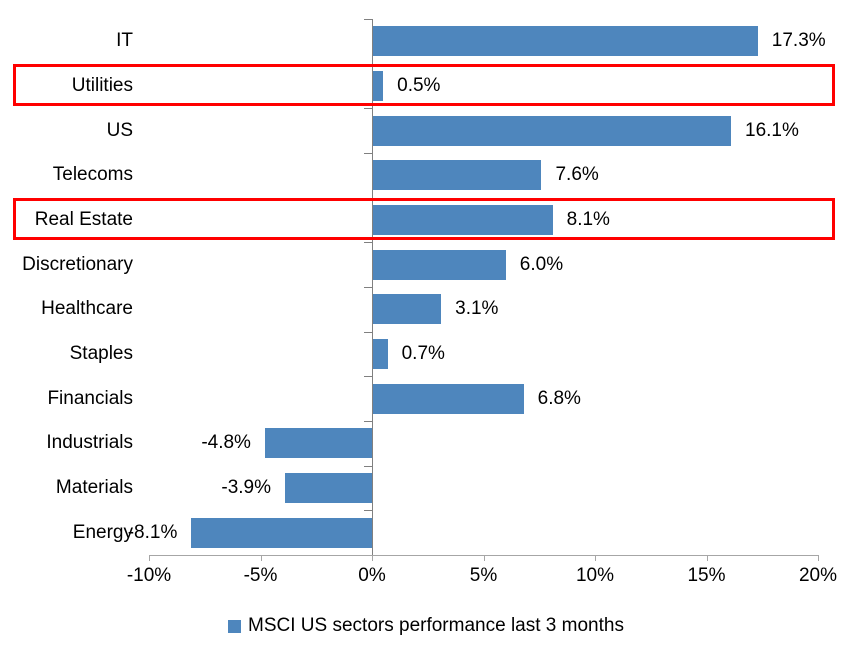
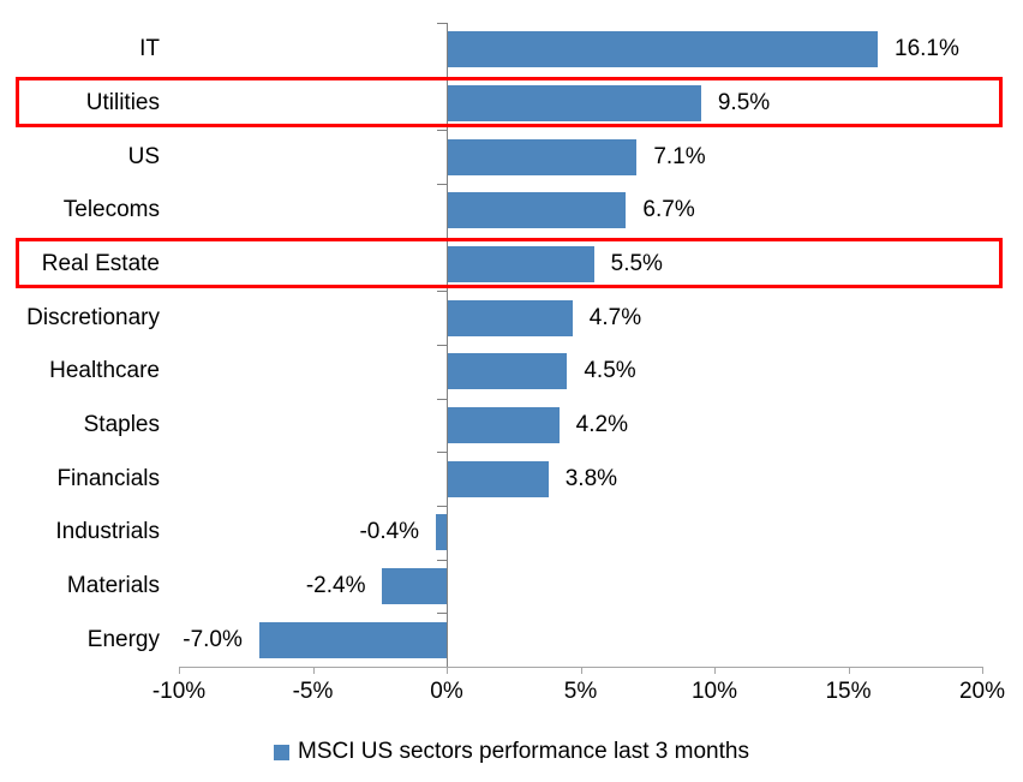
IT: 17.3% -> 16.1%
Utilities: 0.5% -> 9.5%
US: 16.1% -> 7.1%
Telecoms: 7.6% -> 6.7%
Real Estate: 8.1% -> 5.5%
Discretionary: 6.0% -> 4.7%
Healthcare: 3.1% -> 4.5%
Staples: 0.7% -> 4.2%
Financials: 6.8% -> 3.8%
Industrials: -4.8% -> -0.4%
Materials: -3.9% -> -2.4%
Energy: -8.1% -> -7.0%
